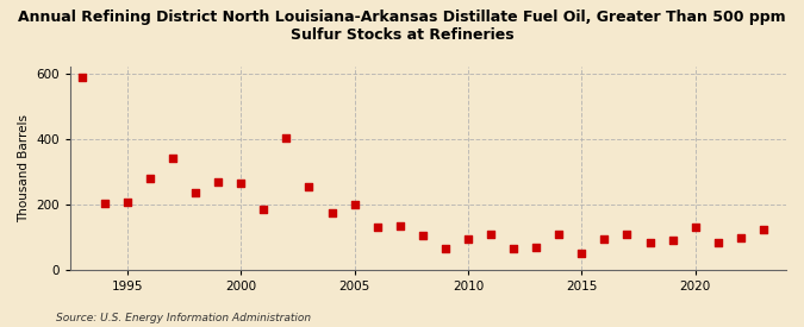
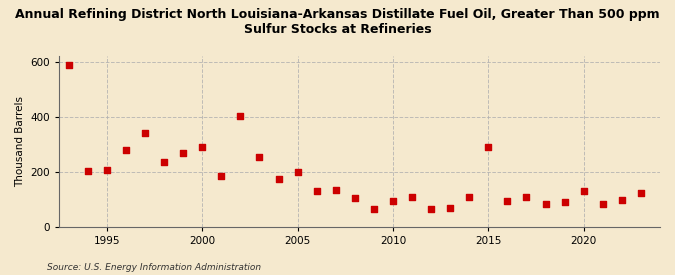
2000: 265 -> 290
2015: 50 -> 290
